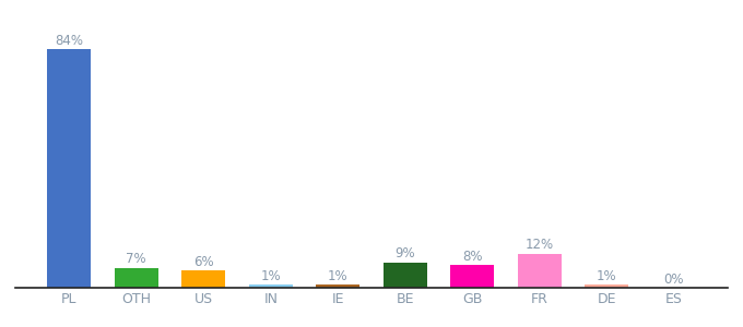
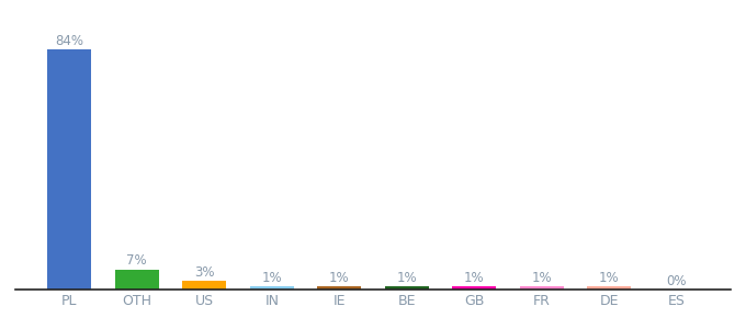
US: 6% -> 3%
BE: 9% -> 1%
GB: 8% -> 1%
FR: 12% -> 1%
